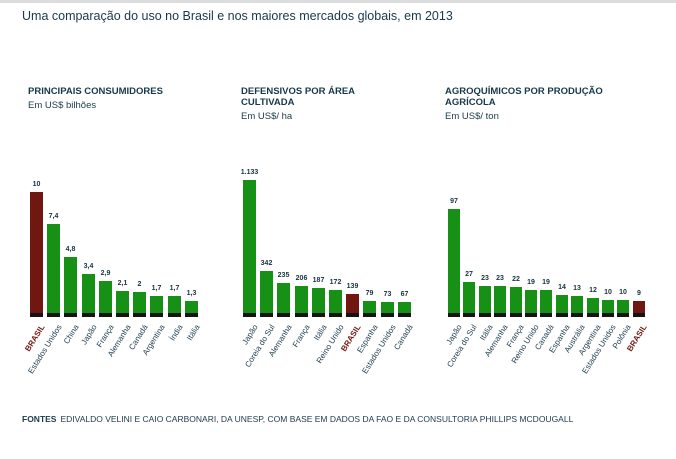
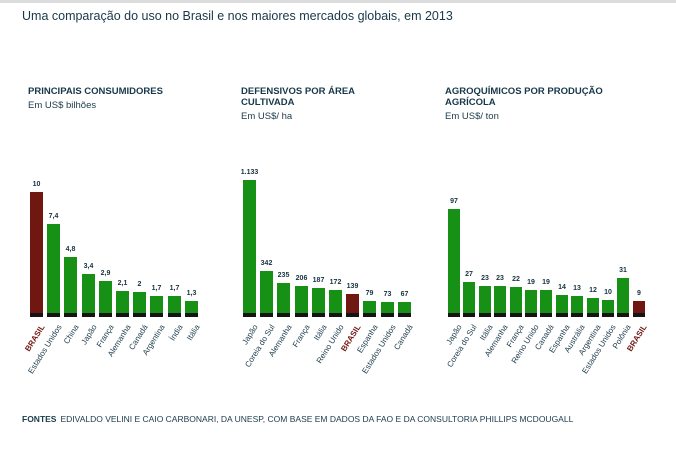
AGROQUÍMICOS POR PRODUÇÃO AGRÍCOLA/Polônia: 10 -> 31
